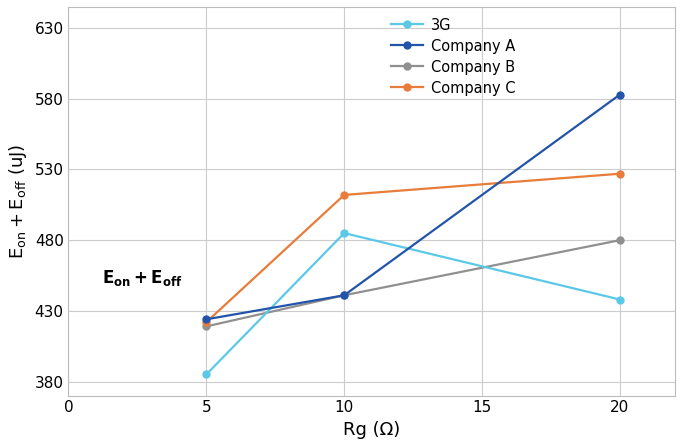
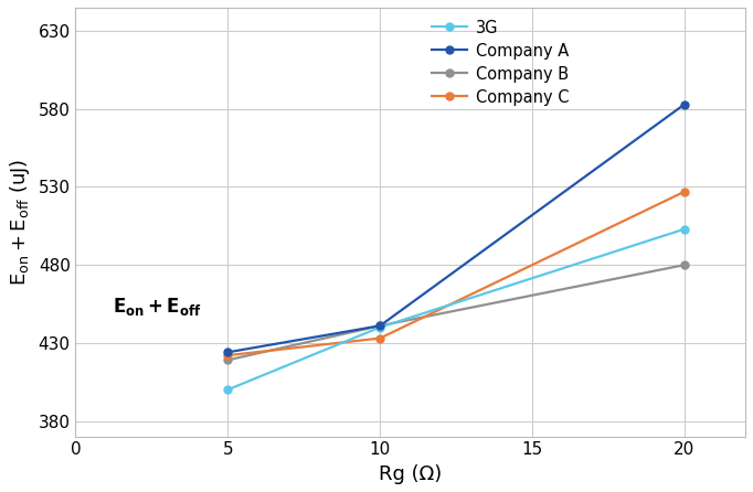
3G/5: 385 -> 400
3G/10: 485 -> 440
Company C/10: 512 -> 433
3G/20: 438 -> 503
